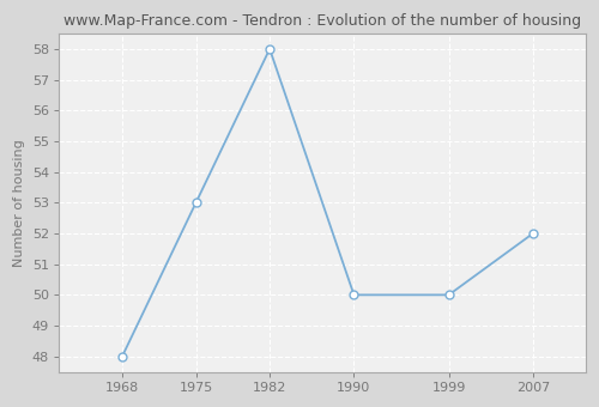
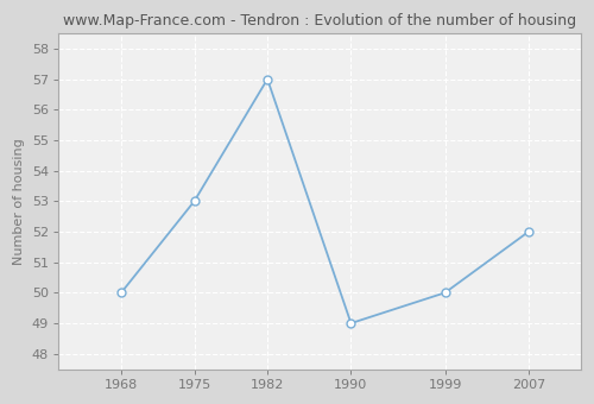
1968: 48 -> 50
1982: 58 -> 57
1990: 50 -> 49
